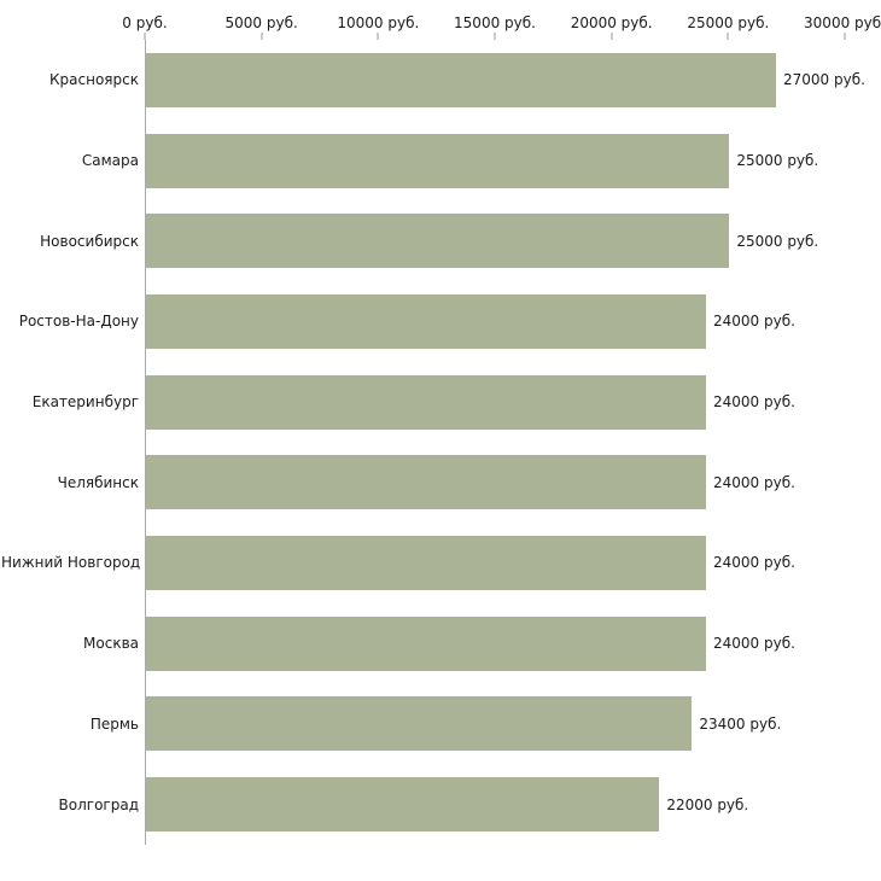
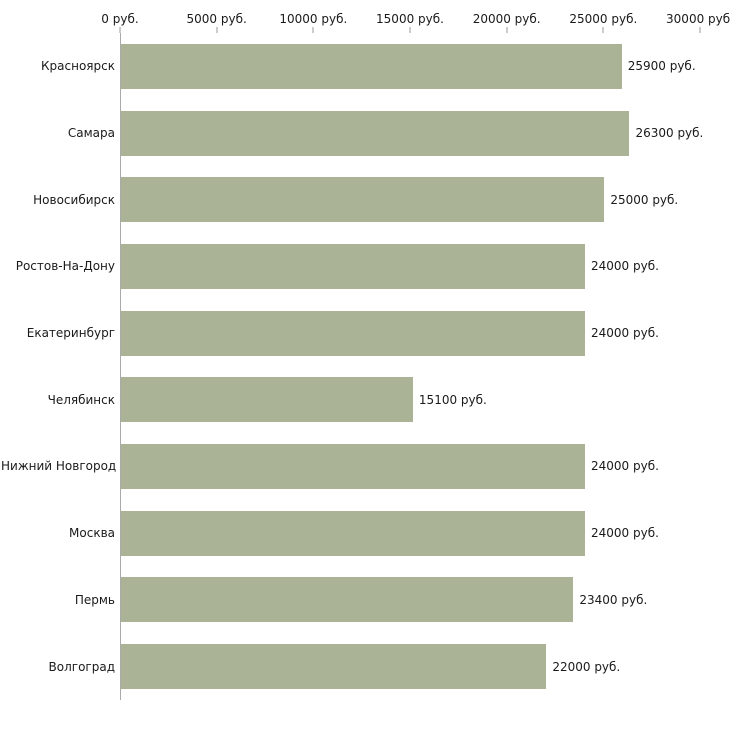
Красноярск: 27000 -> 25900
Самара: 25000 -> 26300
Челябинск: 24000 -> 15100
